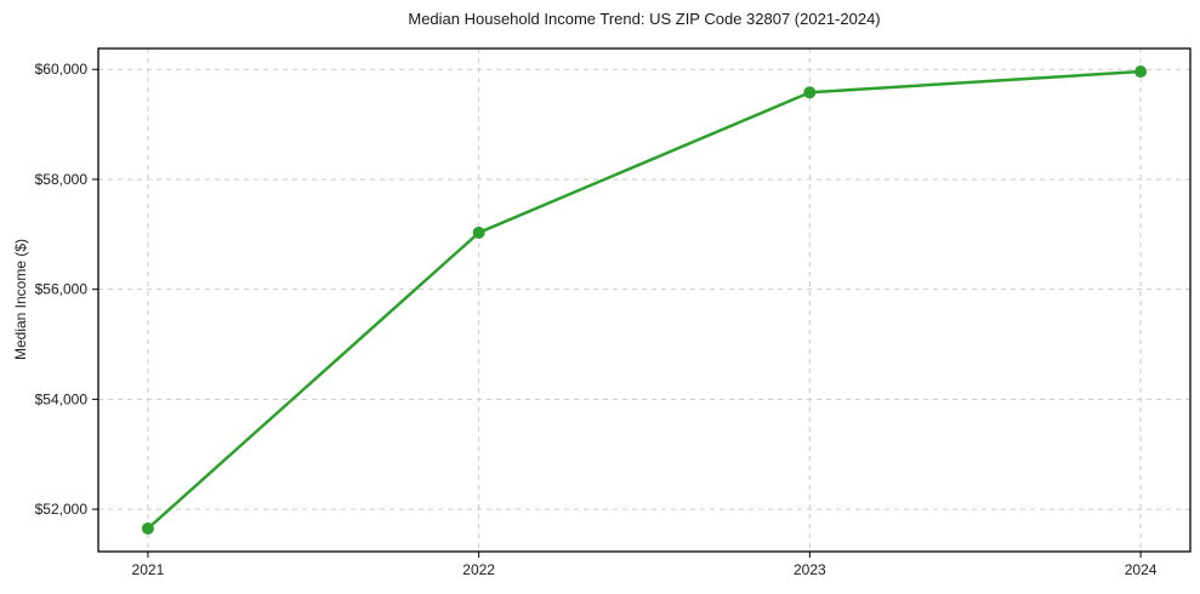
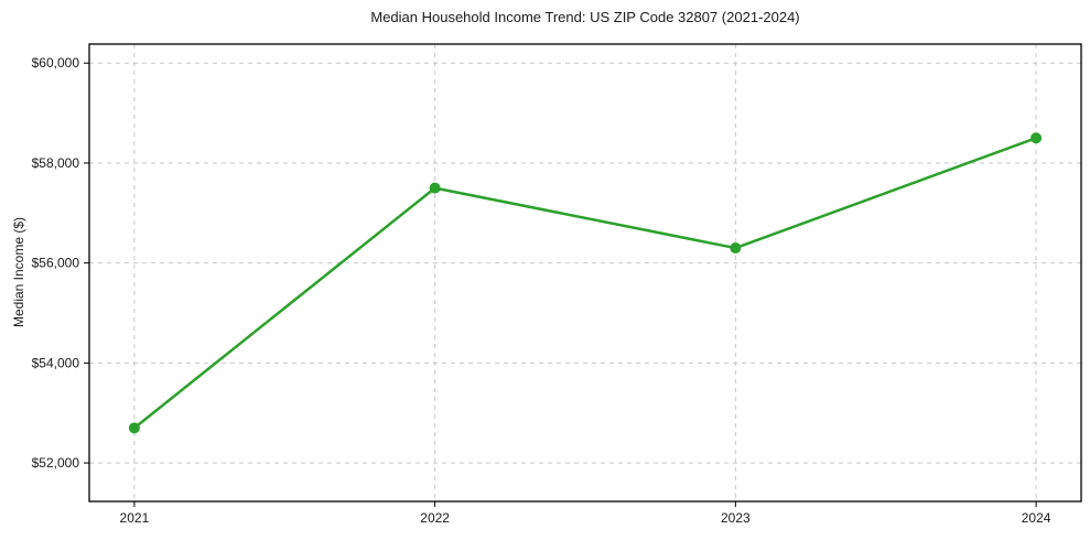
2021: $51600 -> $52700
2022: $57000 -> $57500
2023: $59600 -> $56300
2024: $60000 -> $58500
